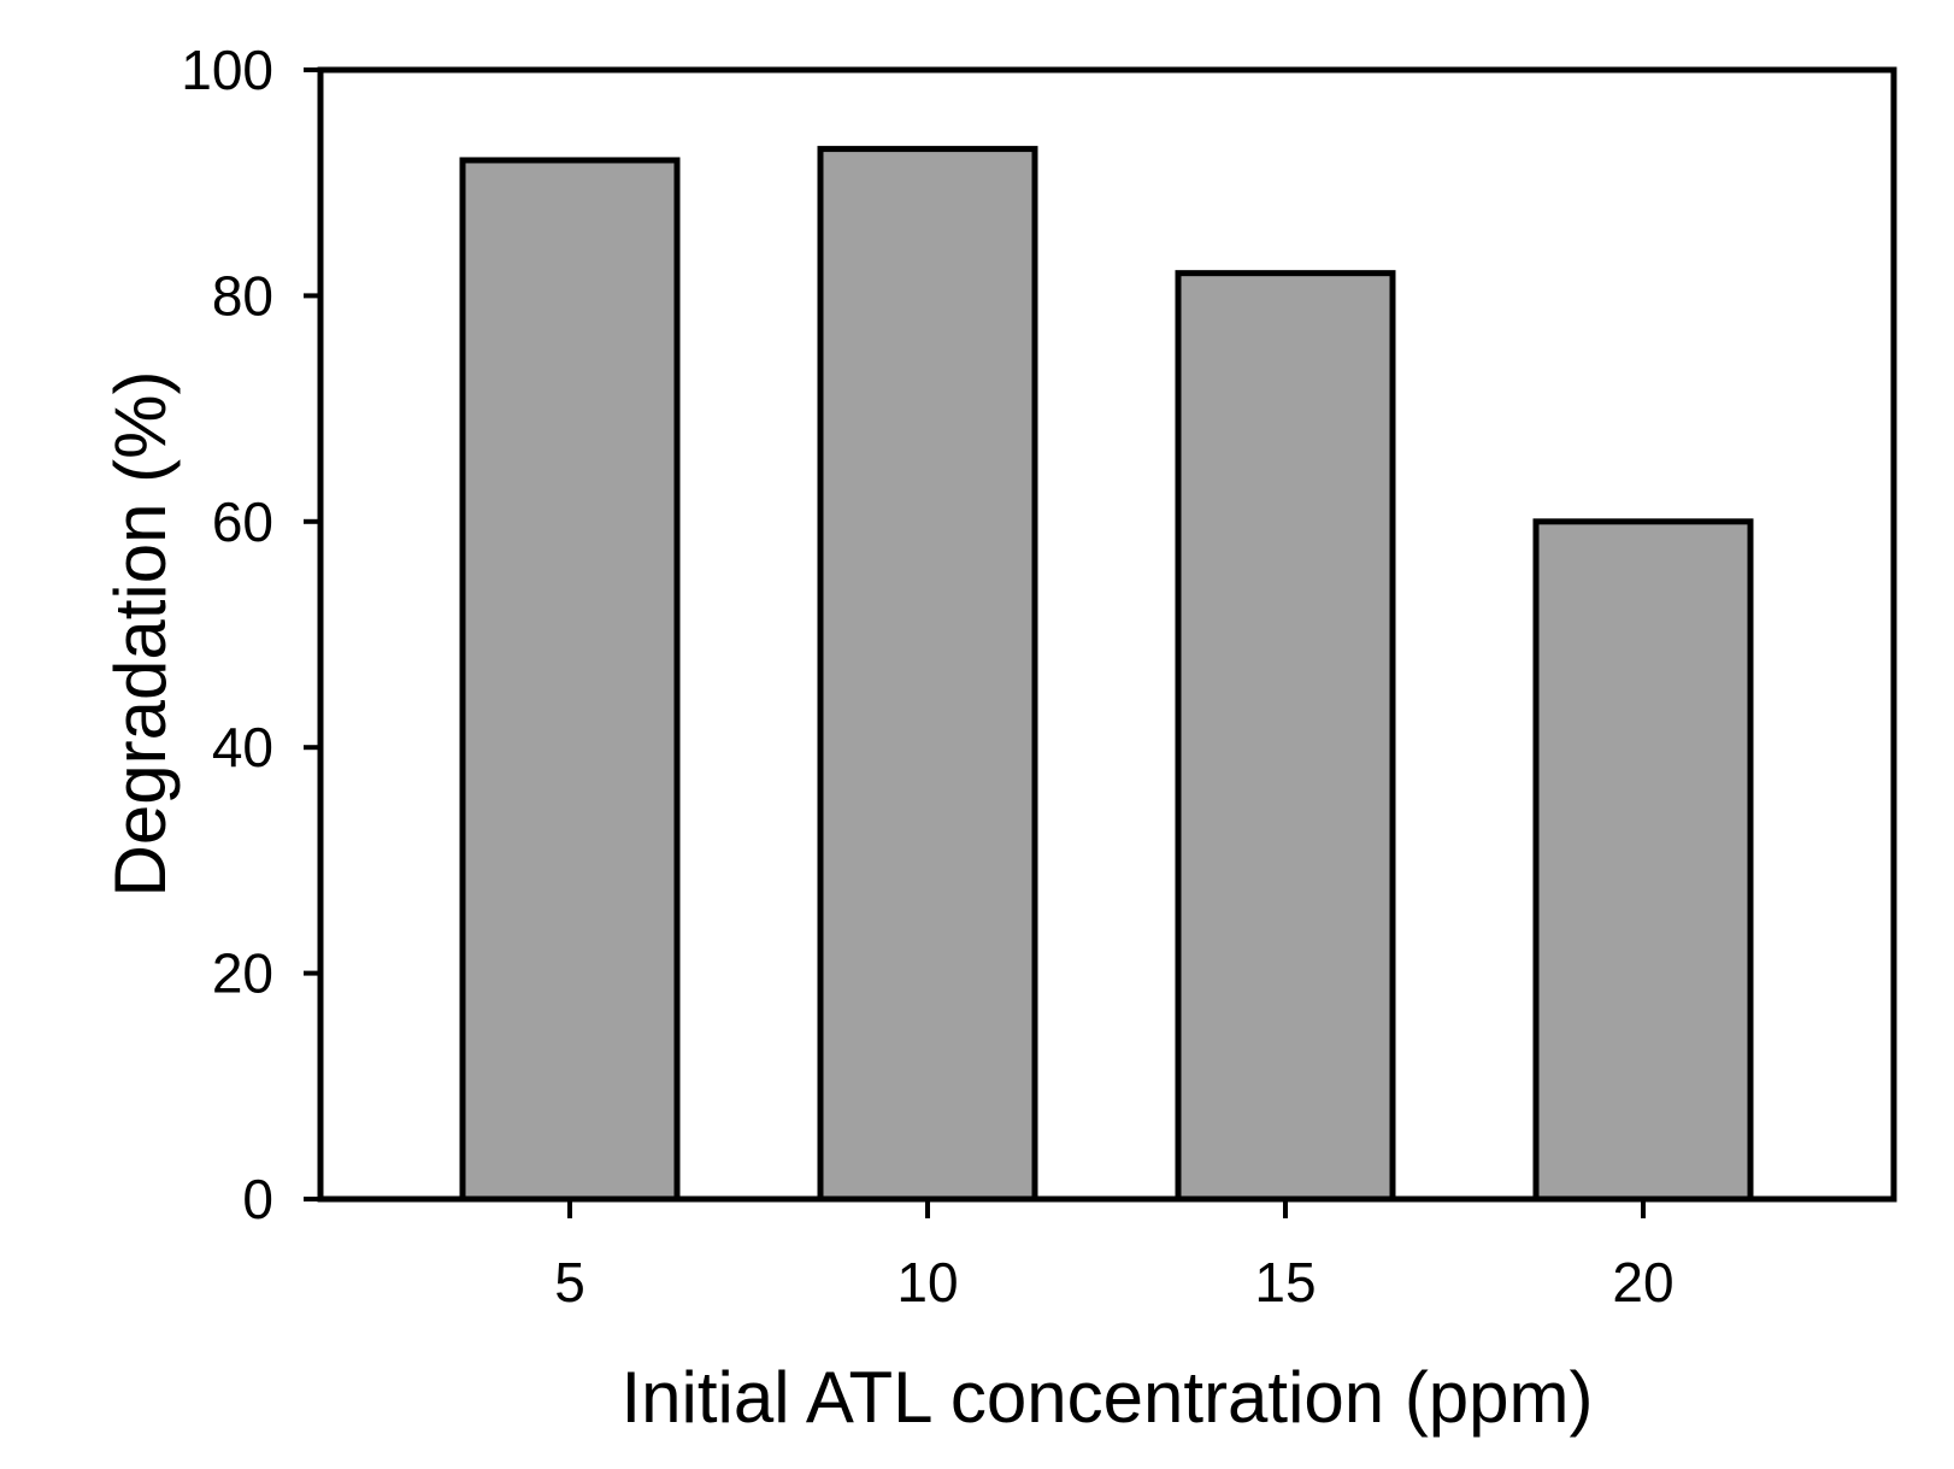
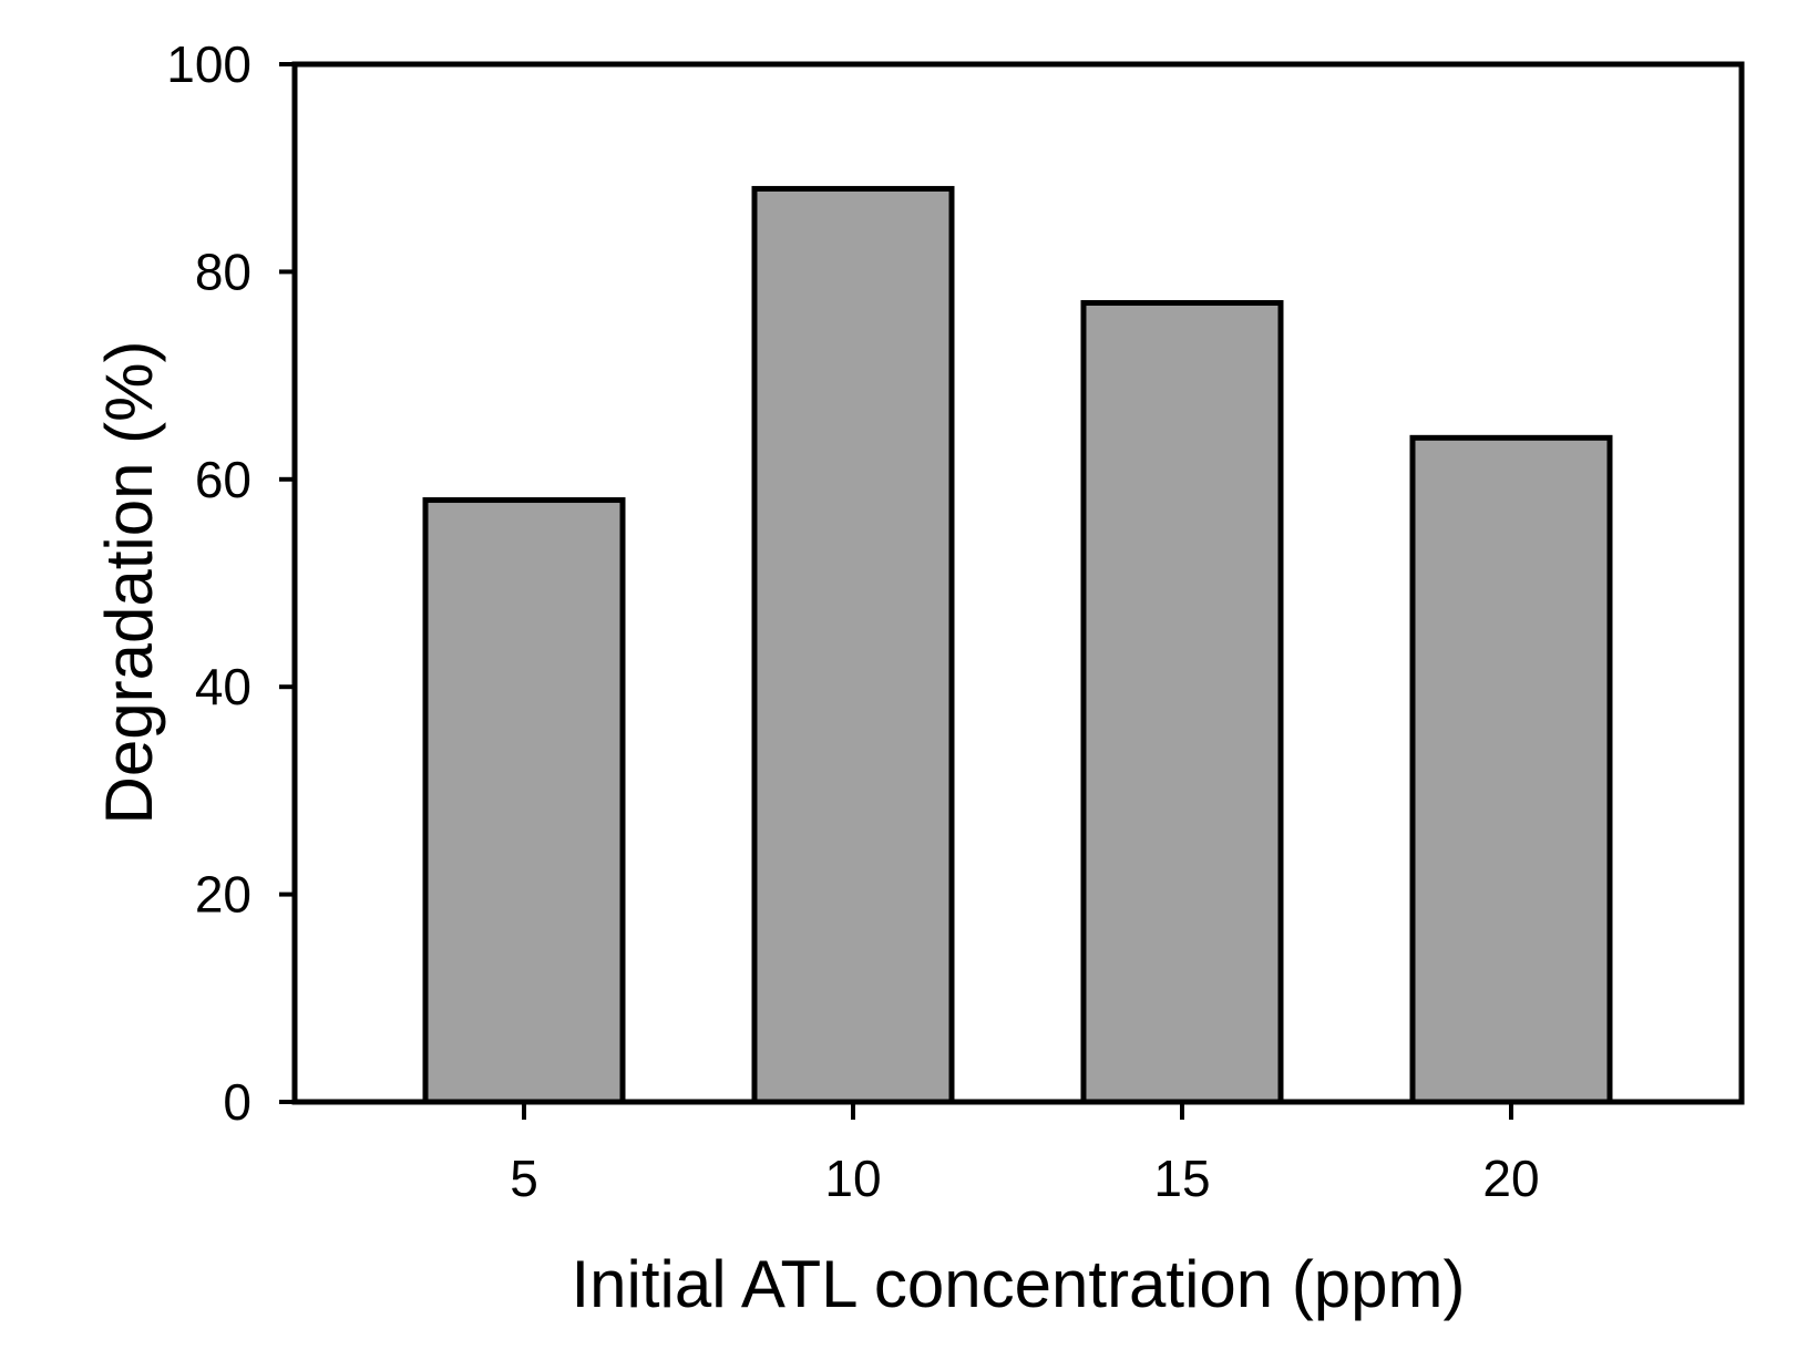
5: 92 -> 58
10: 93 -> 88
15: 82 -> 77
20: 60 -> 64
